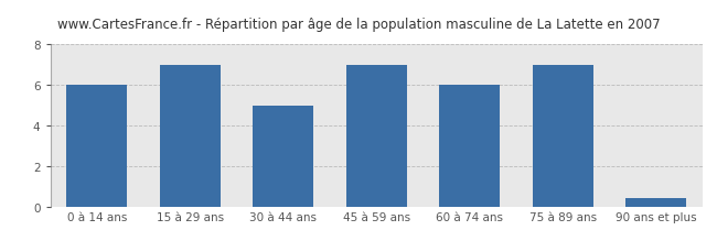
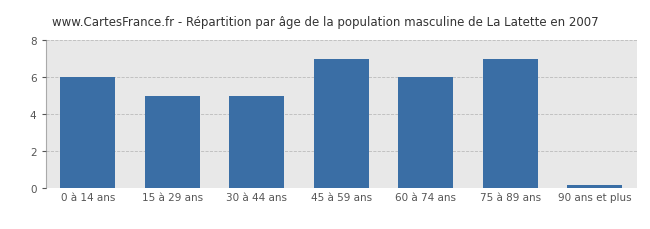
15 à 29 ans: 7.0 -> 5.0
90 ans et plus: 0.4 -> 0.1
